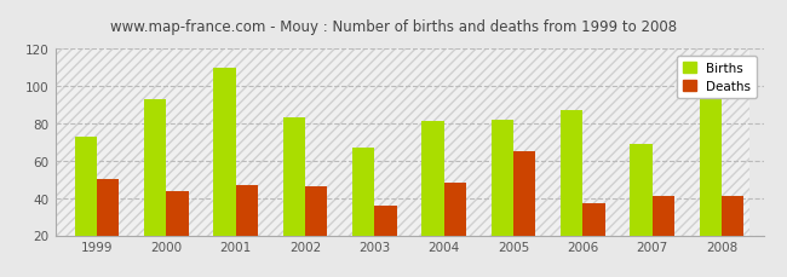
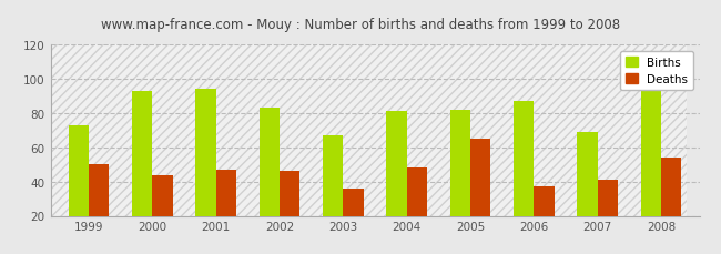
Births/2001: 110 -> 94
Deaths/2008: 41 -> 54
